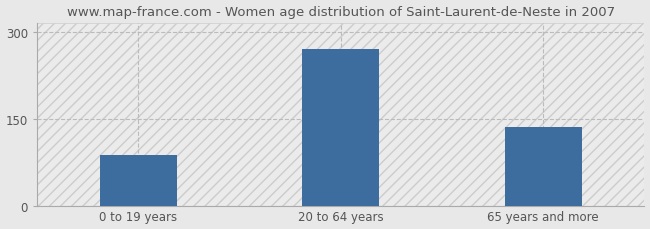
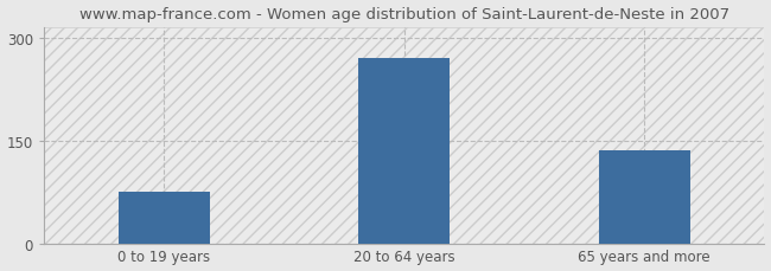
0 to 19 years: 88 -> 75
